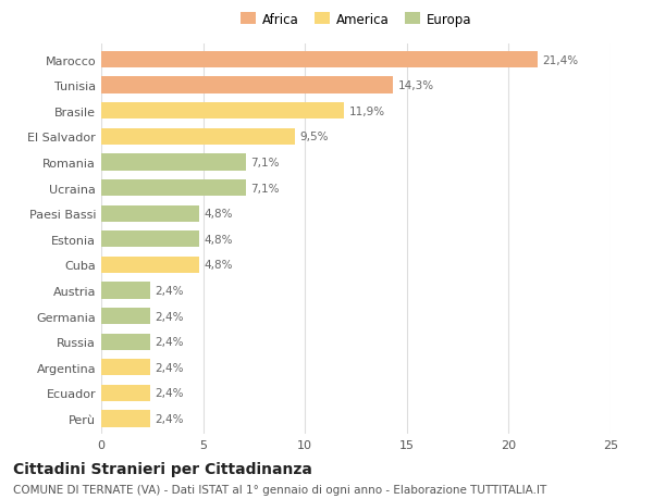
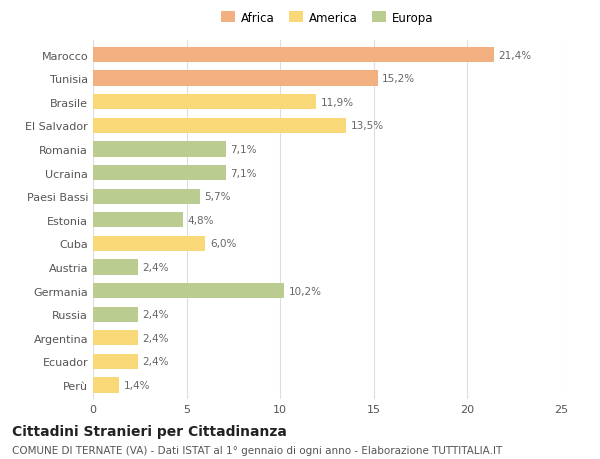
Tunisia: 14,3% -> 15,2%
El Salvador: 9,5% -> 13,5%
Paesi Bassi: 4,8% -> 5,7%
Cuba: 4,8% -> 6,0%
Germania: 2,4% -> 10,2%
Perù: 2,4% -> 1,4%
